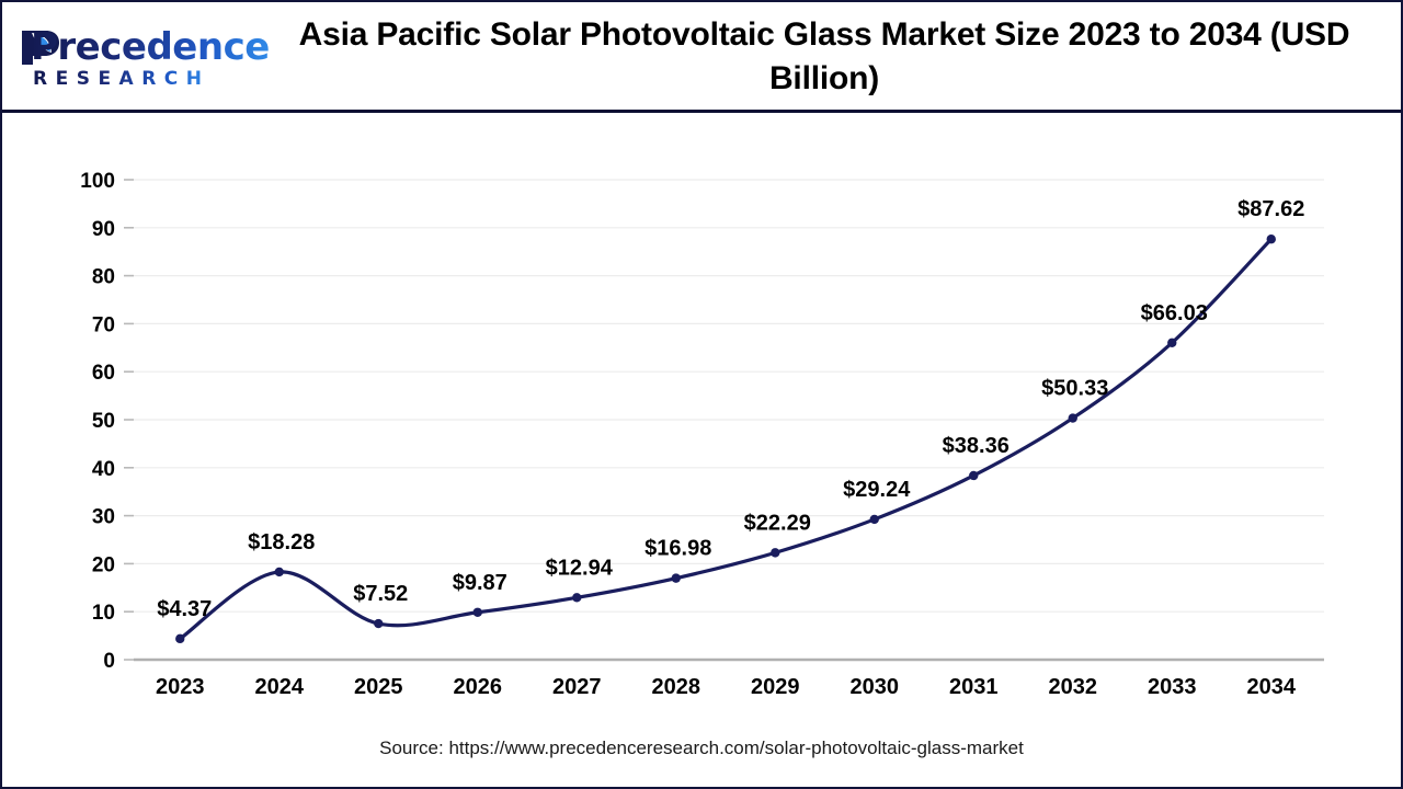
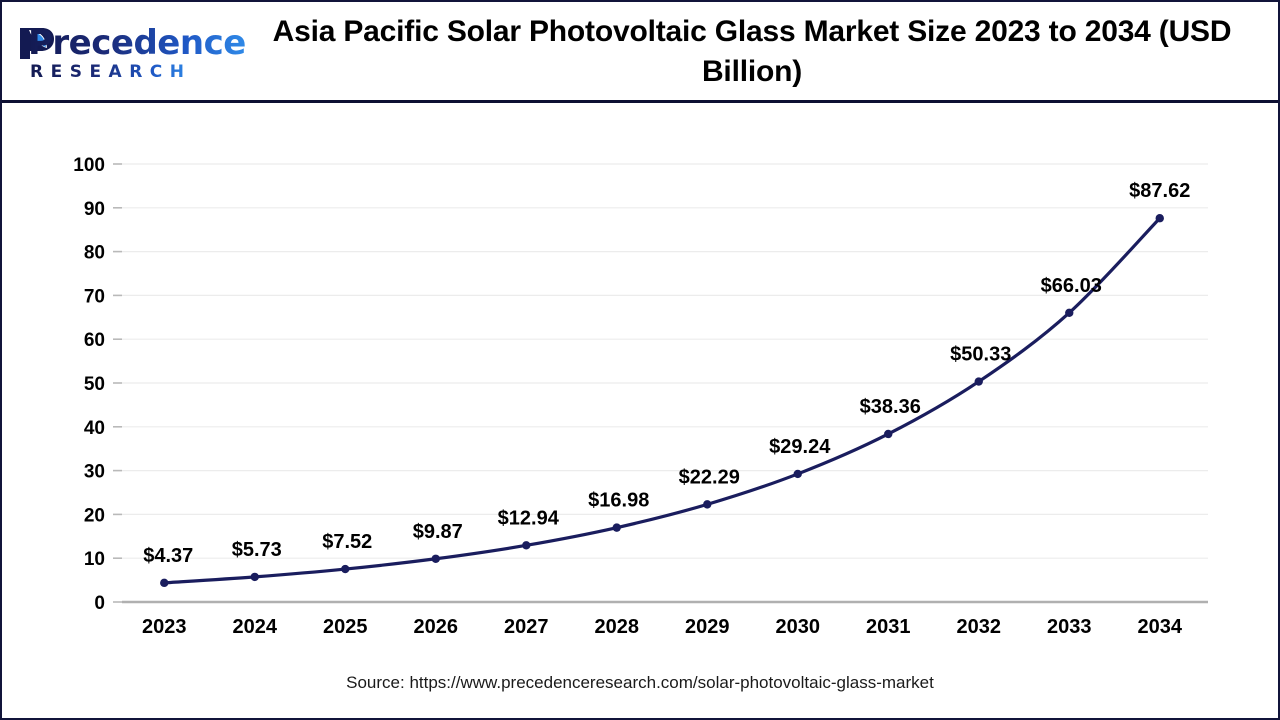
2024: $18.28 -> $5.73
